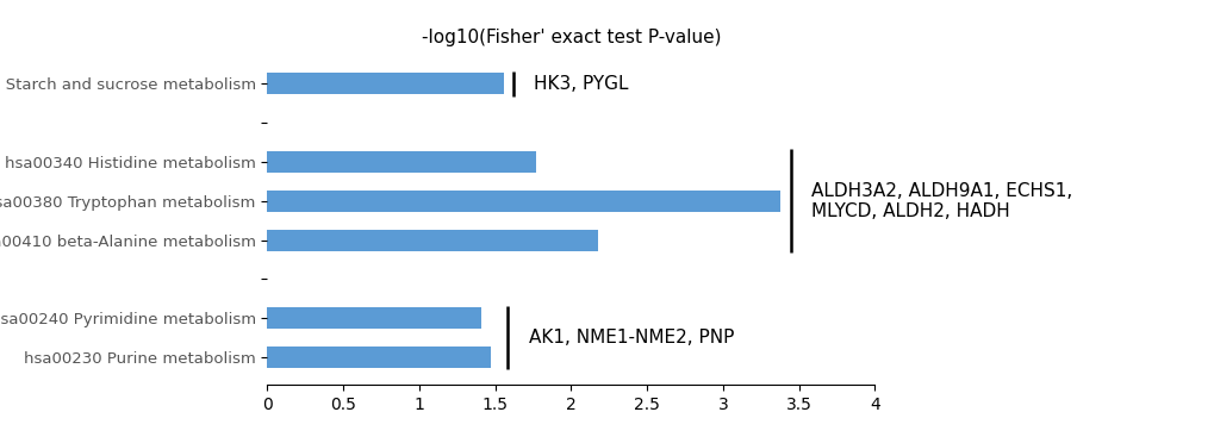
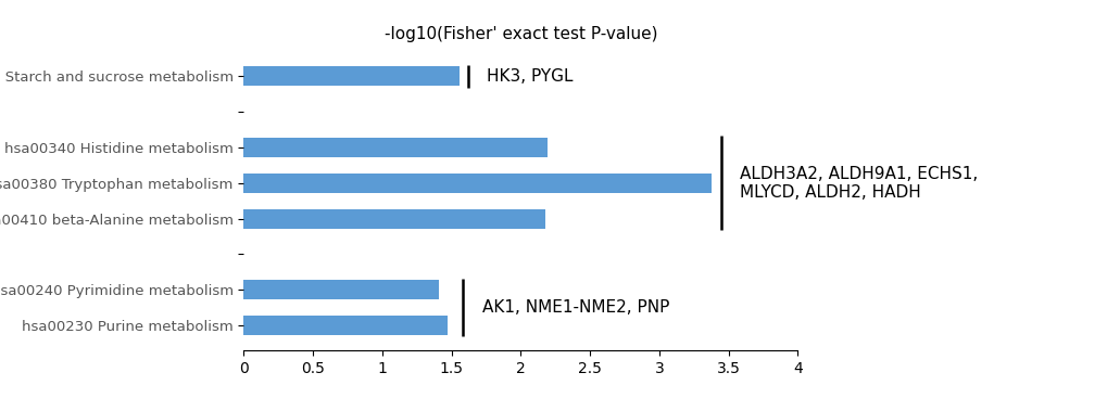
hsa00340 Histidine metabolism: 1.77 -> 2.19
